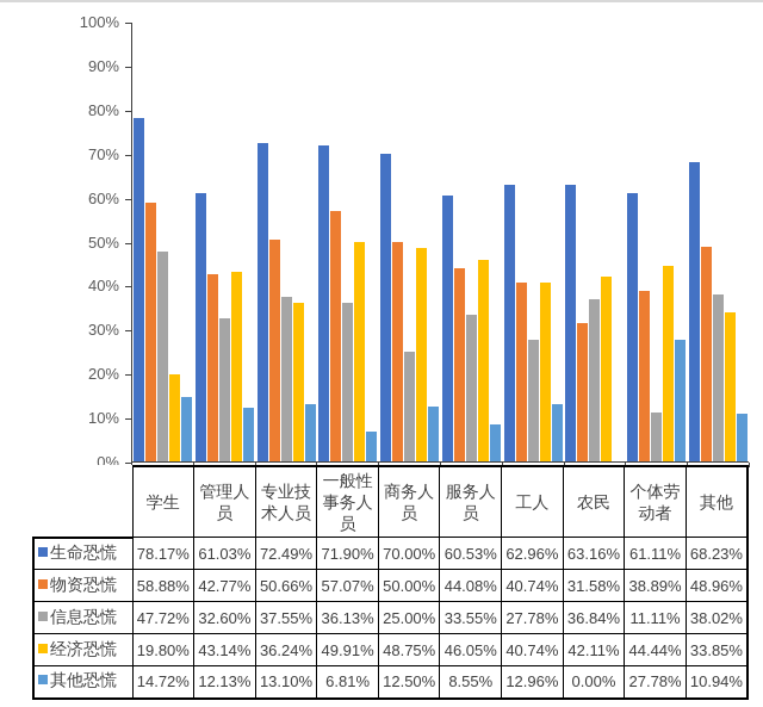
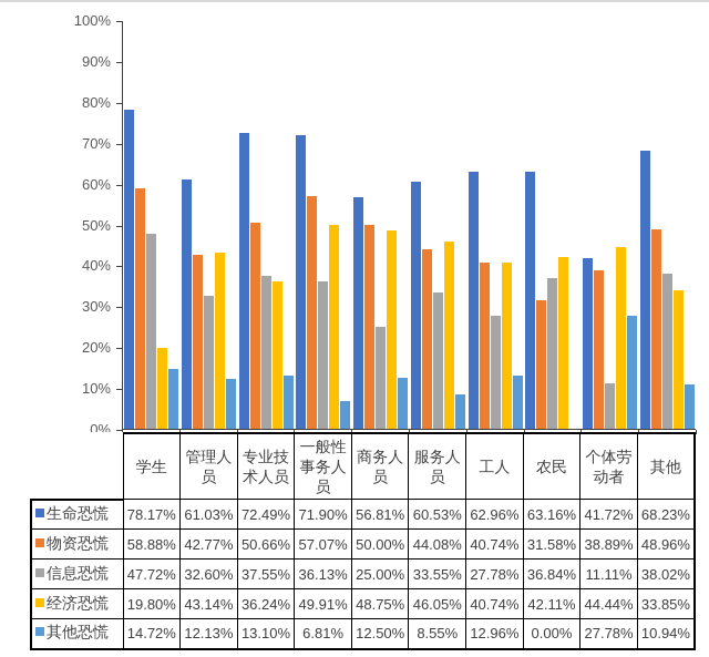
生命恐慌/商务人员: 70.00% -> 56.81%
生命恐慌/个体劳动者: 61.11% -> 41.72%
